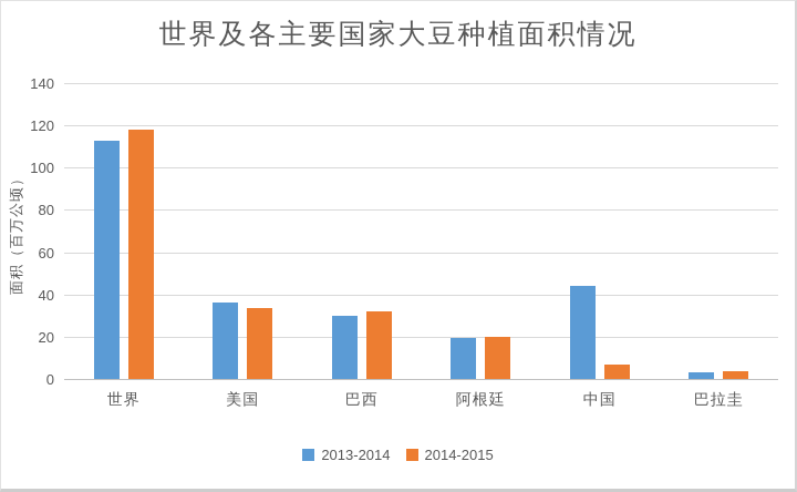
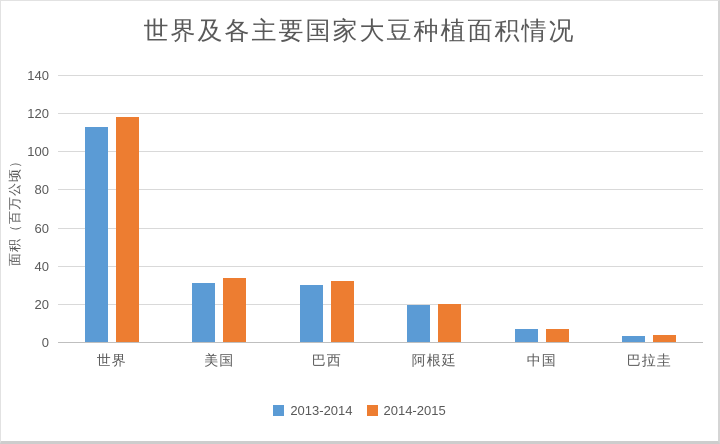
2013-2014/美国: 36 -> 31
2013-2014/中国: 44 -> 7
